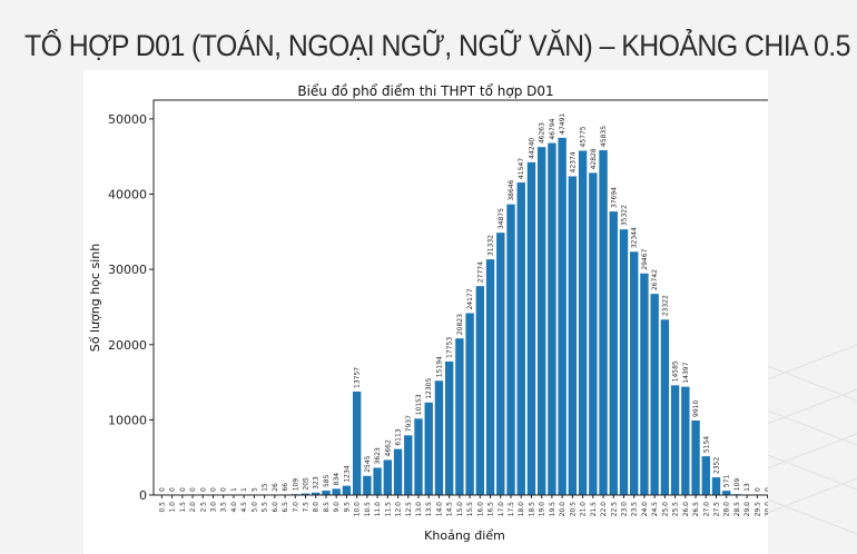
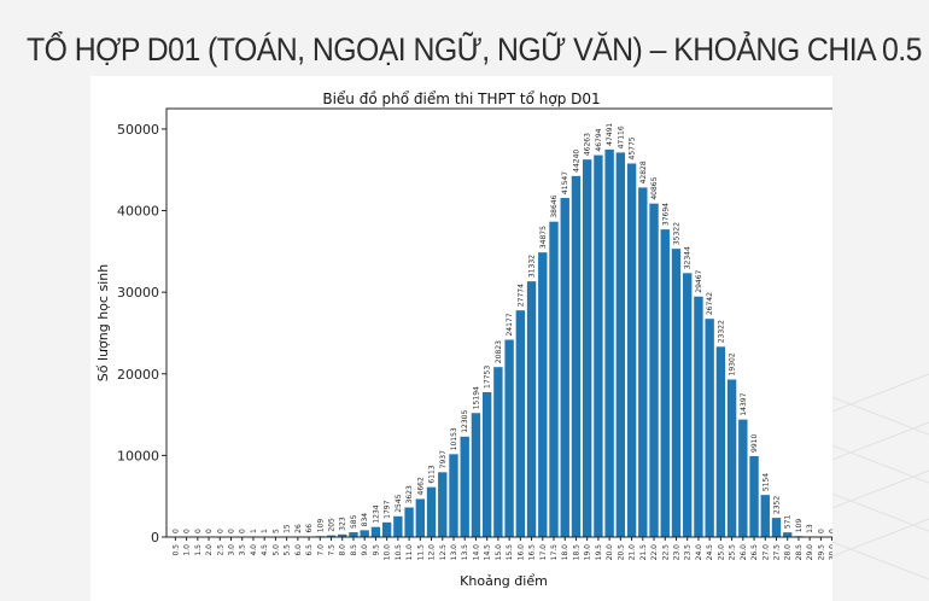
10.0: 13757 -> 1797
20.5: 42374 -> 47116
22.0: 45835 -> 40865
25.5: 14585 -> 19302
